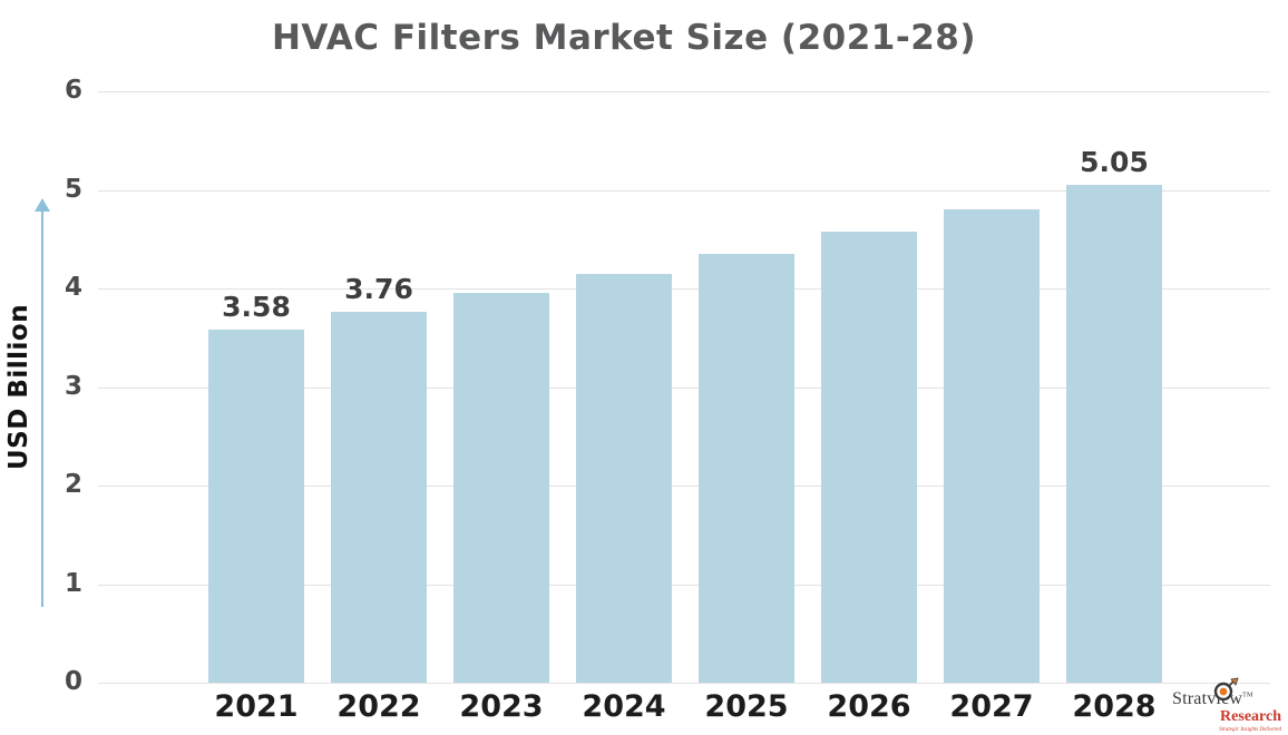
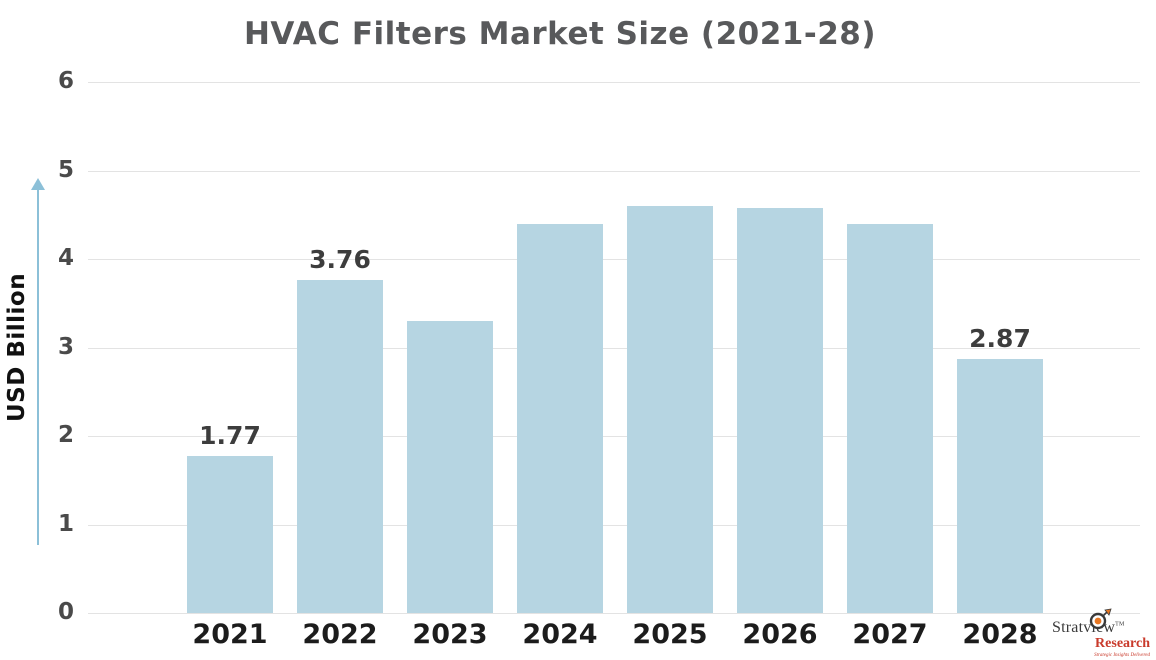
2021: 3.58 -> 1.77
2023: 4.0 -> 3.3
2024: 4.2 -> 4.4
2025: 4.3 -> 4.6
2027: 4.8 -> 4.4
2028: 5.05 -> 2.87
